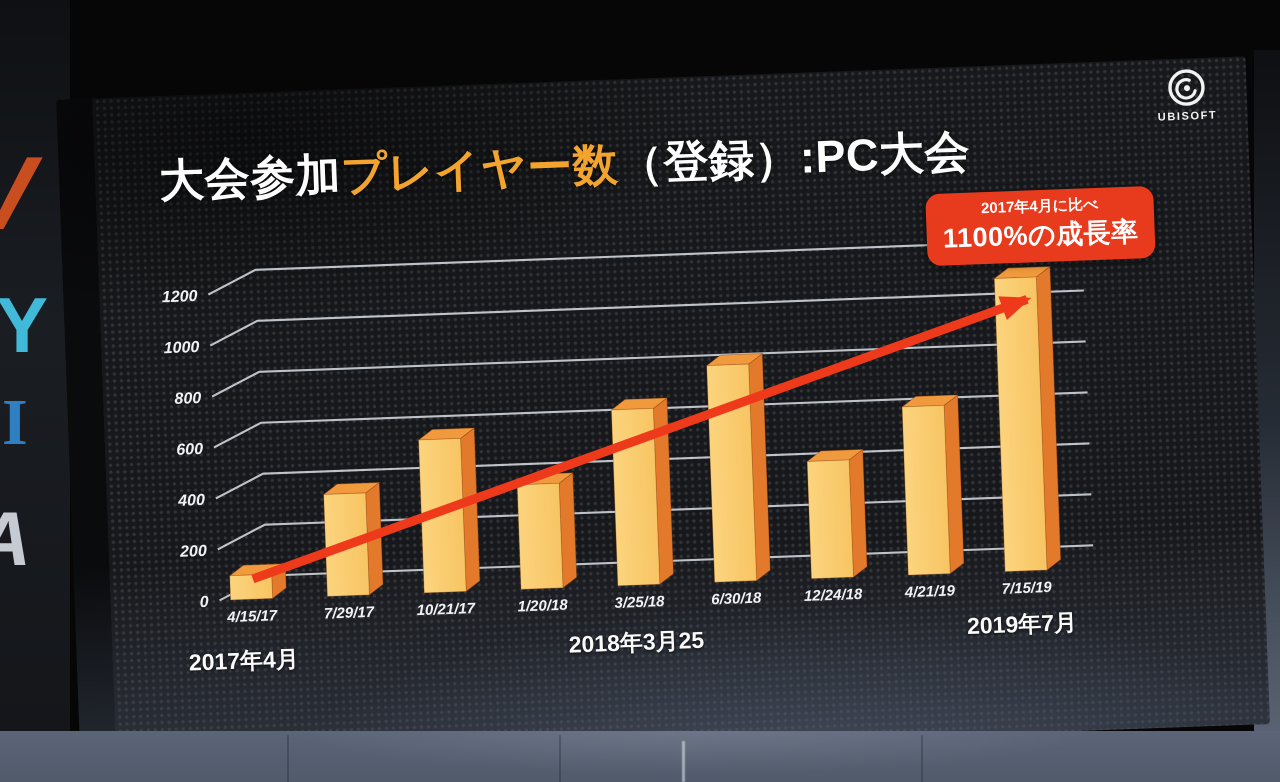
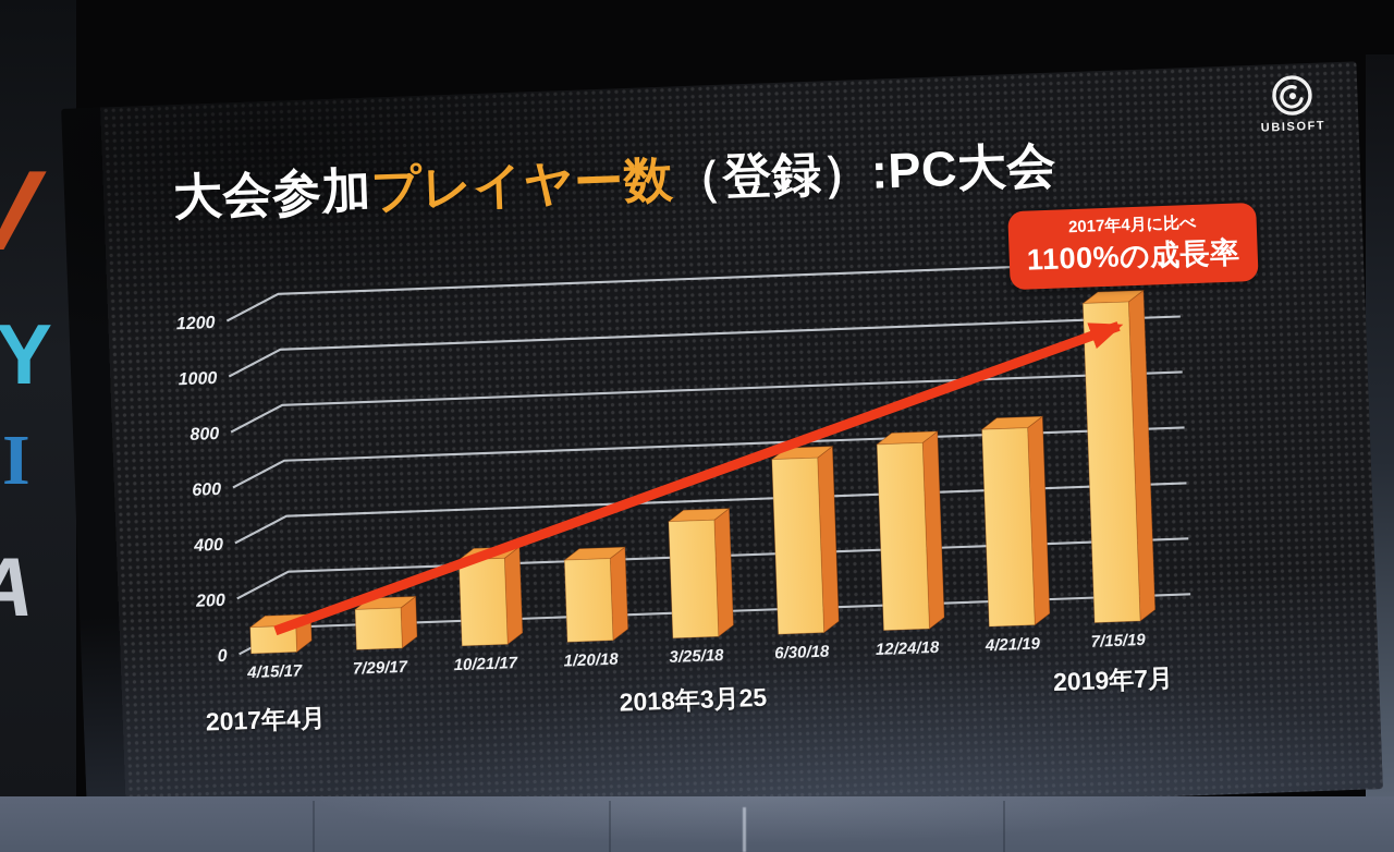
7/29/17: 400 -> 140
10/21/17: 600 -> 310
1/20/18: 410 -> 300
3/25/18: 690 -> 420
6/30/18: 850 -> 630
12/24/18: 460 -> 670
4/21/19: 660 -> 710
